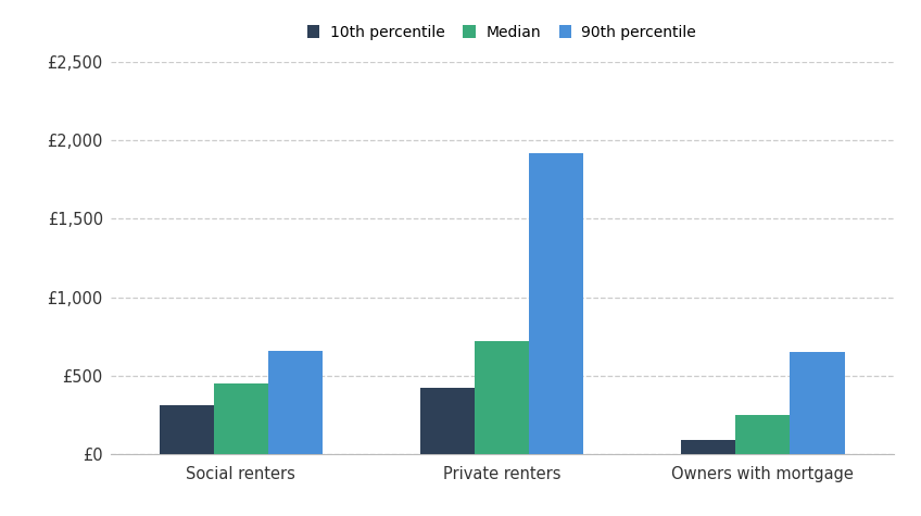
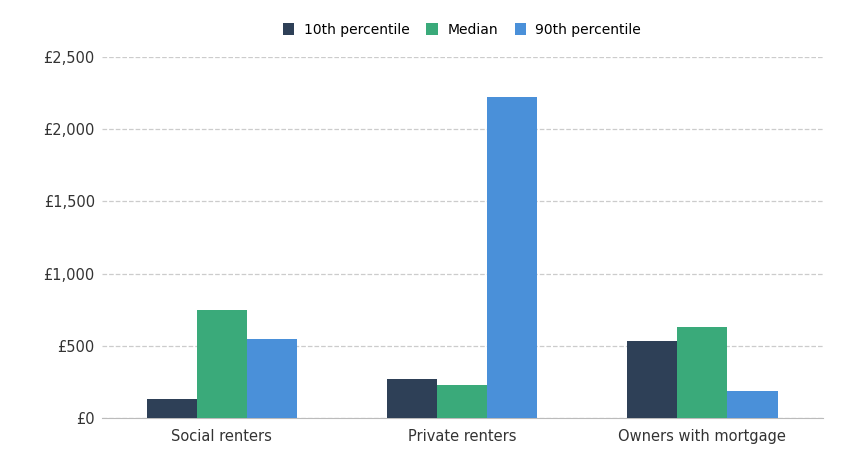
10th percentile/Social renters: £310 -> £130
Median/Social renters: £450 -> £750
90th percentile/Social renters: £660 -> £550
10th percentile/Private renters: £420 -> £270
Median/Private renters: £720 -> £230
90th percentile/Private renters: £1,920 -> £2,220
10th percentile/Owners with mortgage: £90 -> £530
Median/Owners with mortgage: £250 -> £630
90th percentile/Owners with mortgage: £650 -> £190
